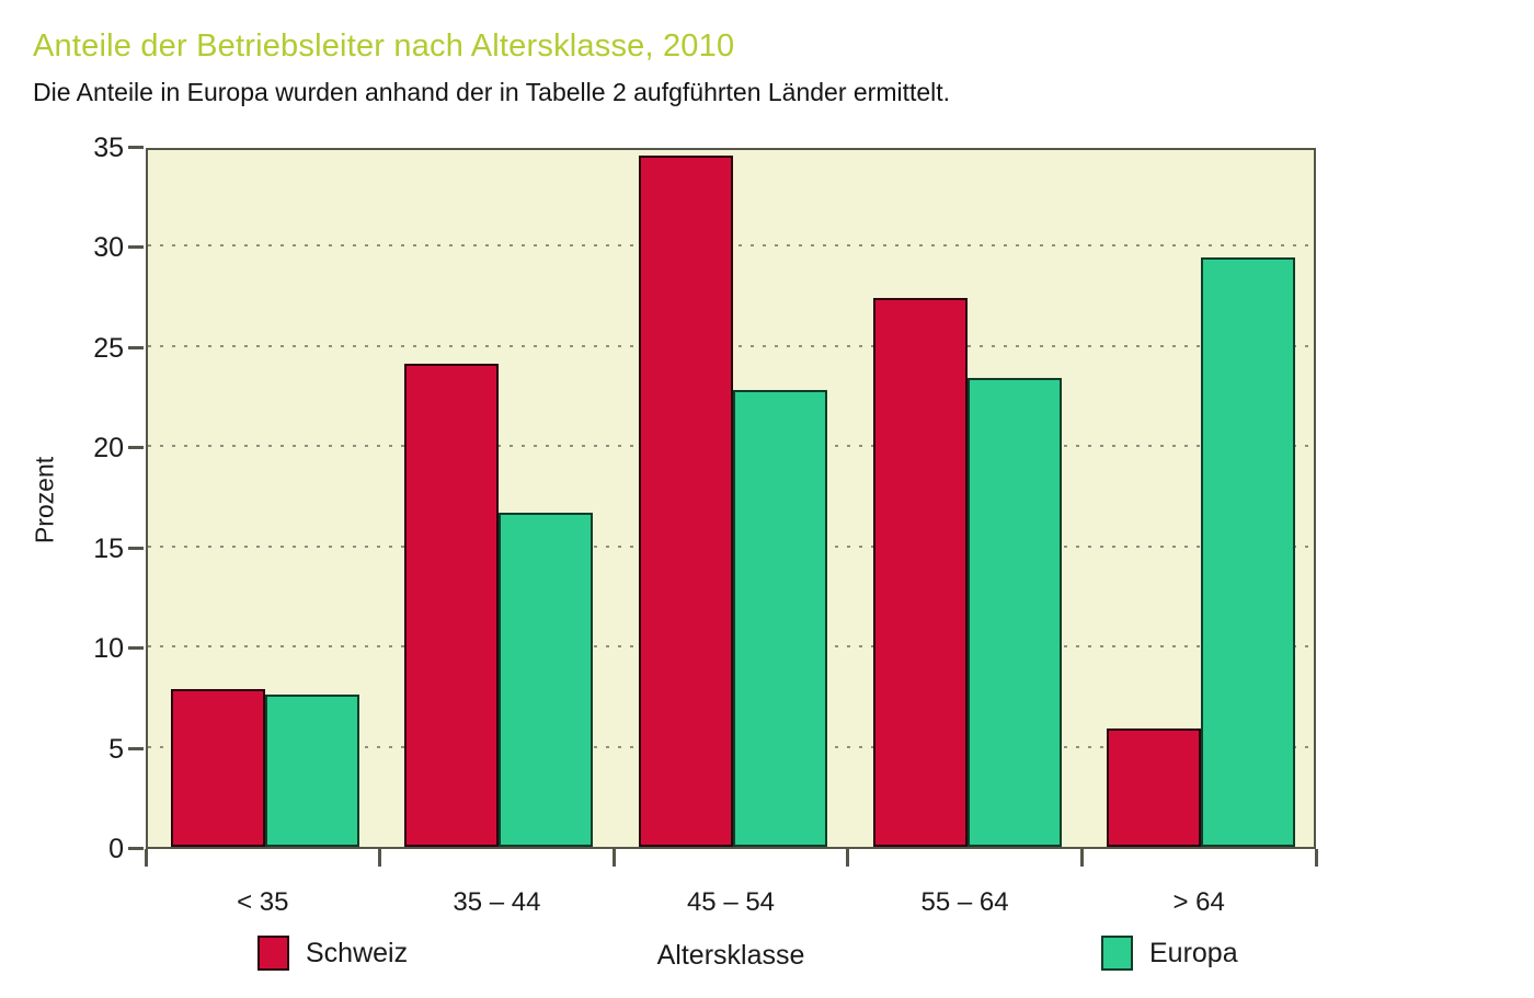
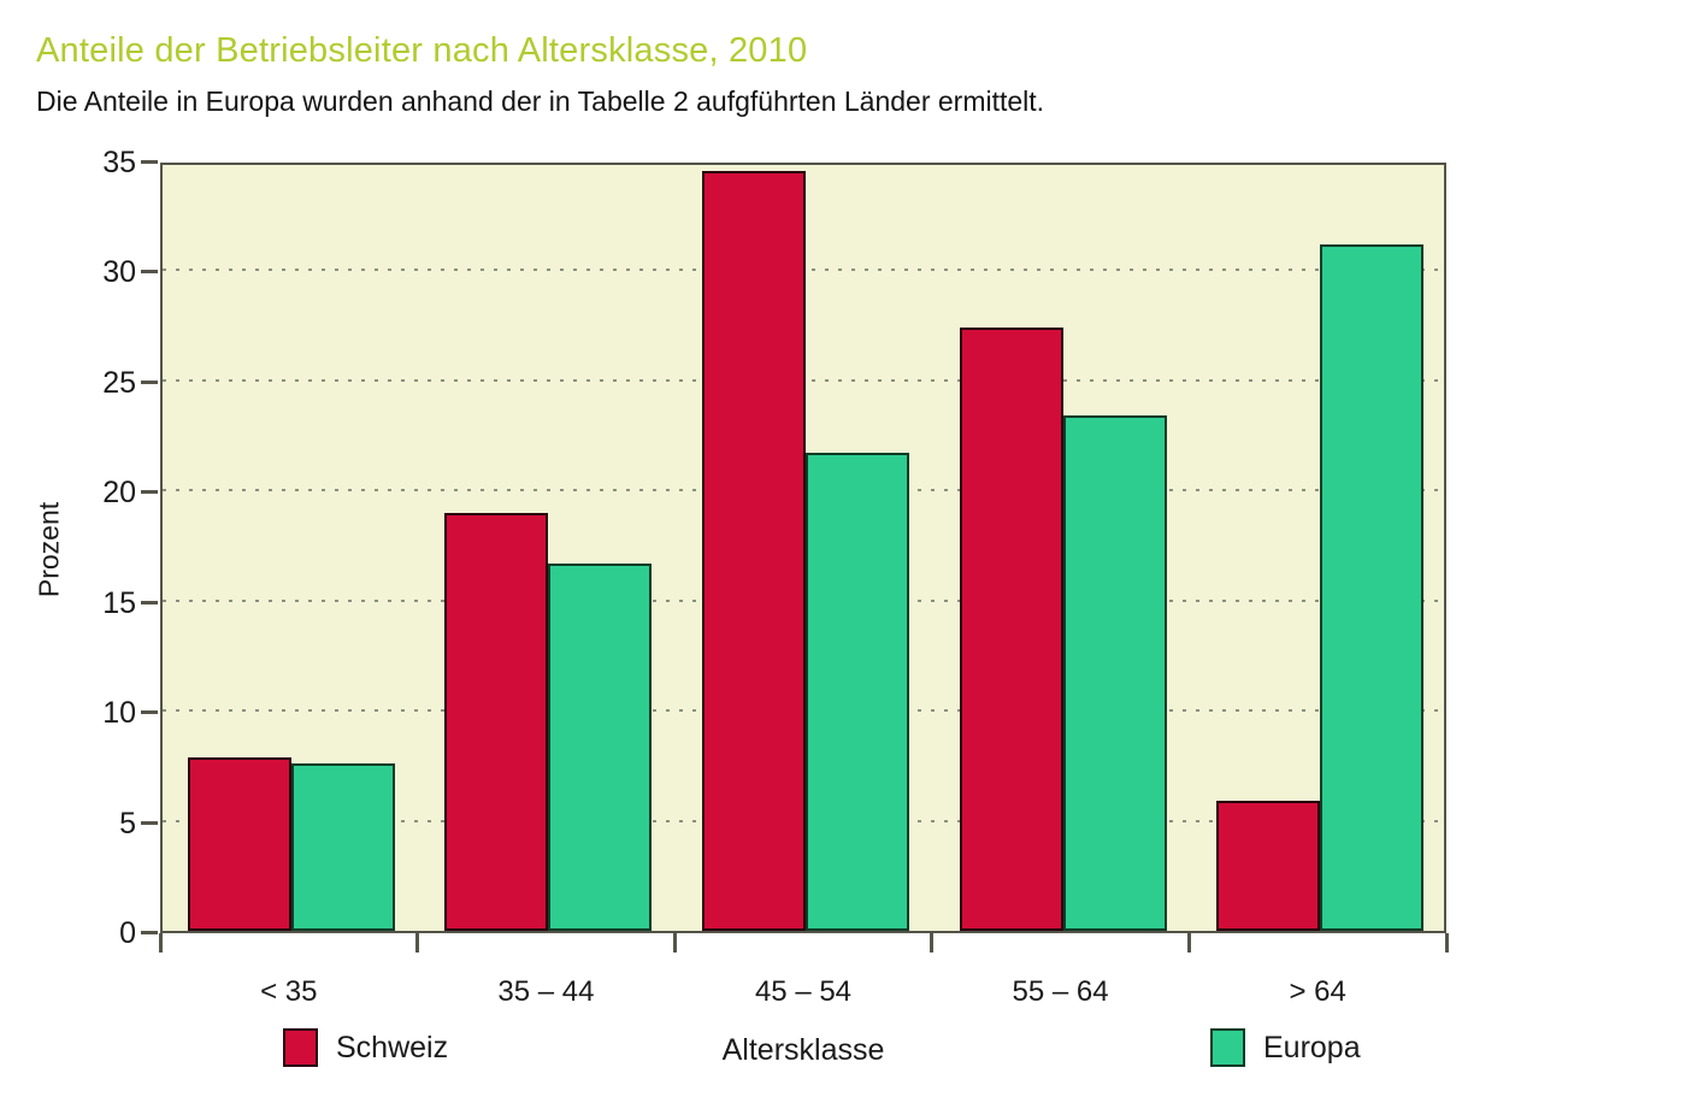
Schweiz/35 – 44: 24.1 -> 19.0
Europa/45 – 54: 22.8 -> 21.7
Europa/> 64: 29.4 -> 31.2
